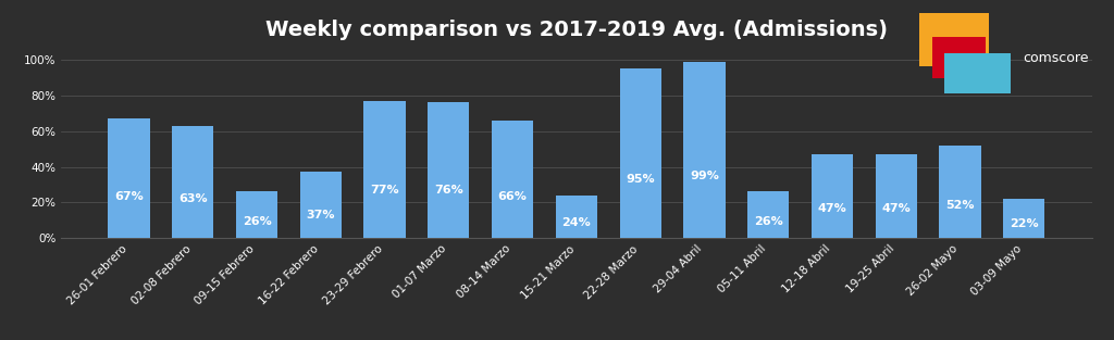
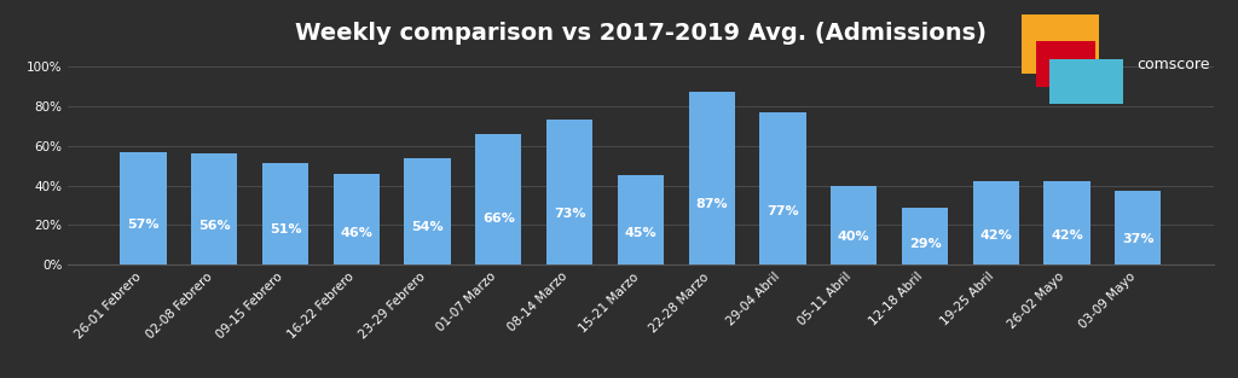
26-01 Febrero: 67% -> 57%
02-08 Febrero: 63% -> 56%
09-15 Febrero: 26% -> 51%
16-22 Febrero: 37% -> 46%
23-29 Febrero: 77% -> 54%
01-07 Marzo: 76% -> 66%
08-14 Marzo: 66% -> 73%
15-21 Marzo: 24% -> 45%
22-28 Marzo: 95% -> 87%
29-04 Abril: 99% -> 77%
05-11 Abril: 26% -> 40%
12-18 Abril: 47% -> 29%
19-25 Abril: 47% -> 42%
26-02 Mayo: 52% -> 42%
03-09 Mayo: 22% -> 37%
